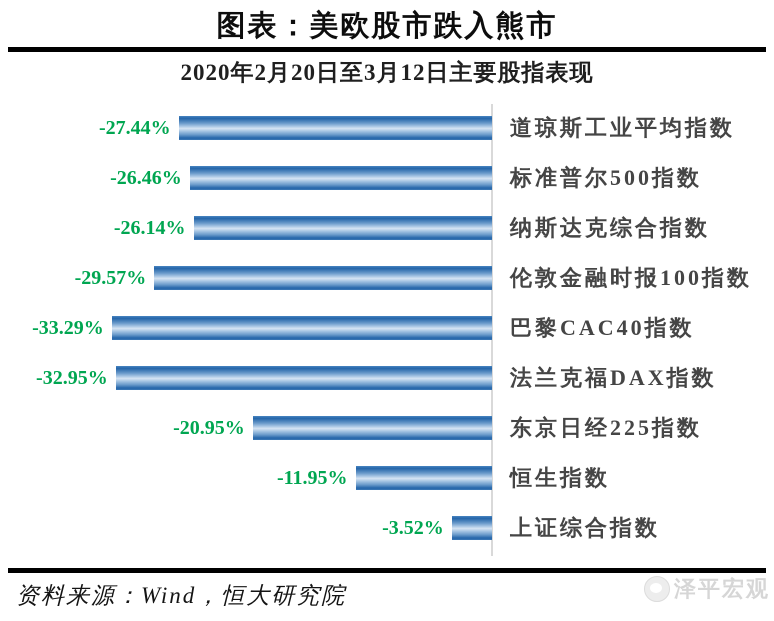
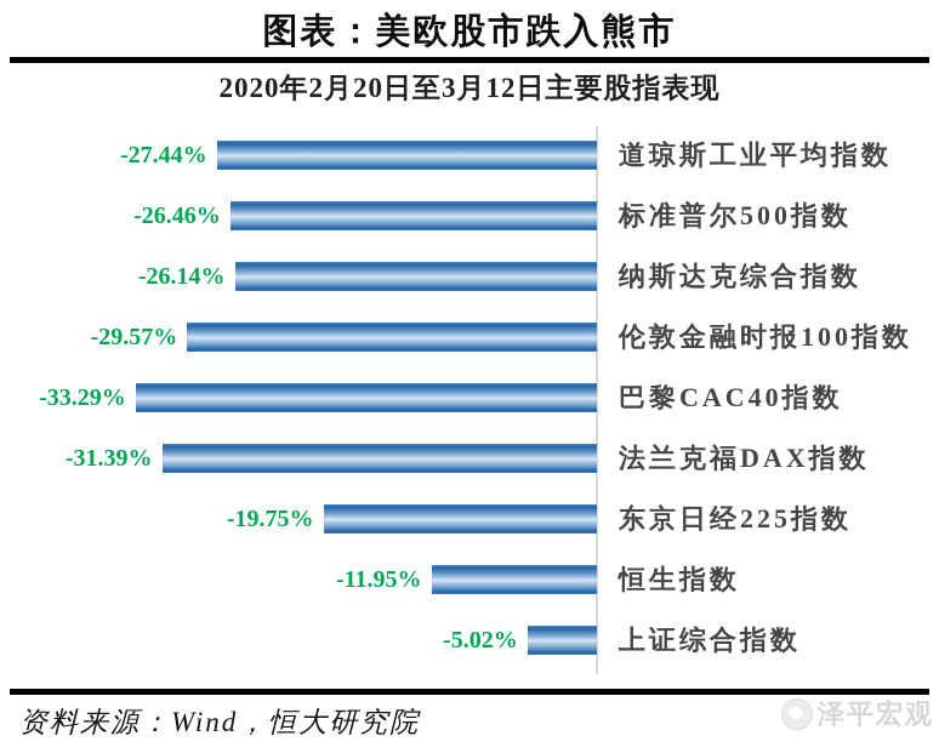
法兰克福DAX指数: -32.95% -> -31.39%
东京日经225指数: -20.95% -> -19.75%
上证综合指数: -3.52% -> -5.02%
